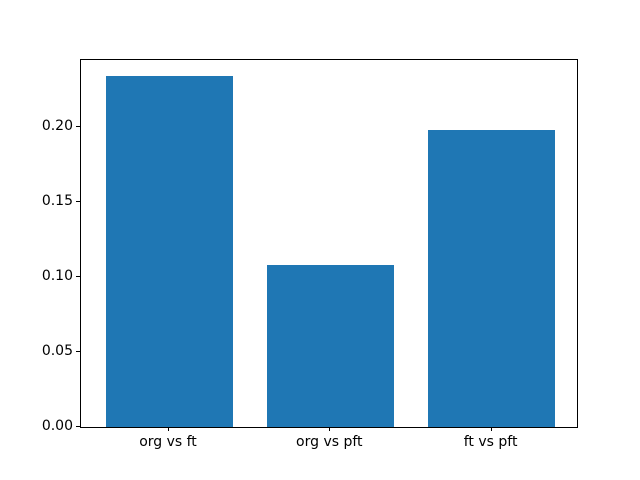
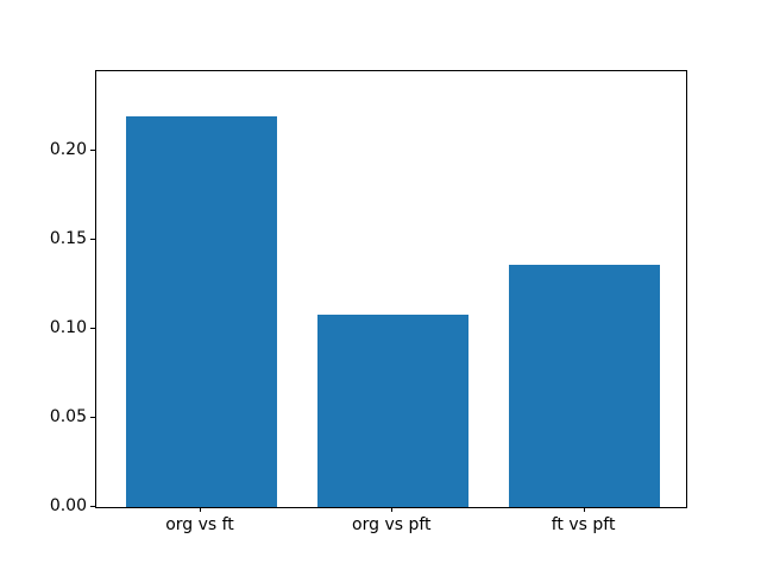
org vs ft: 0.234 -> 0.219
ft vs pft: 0.198 -> 0.136
